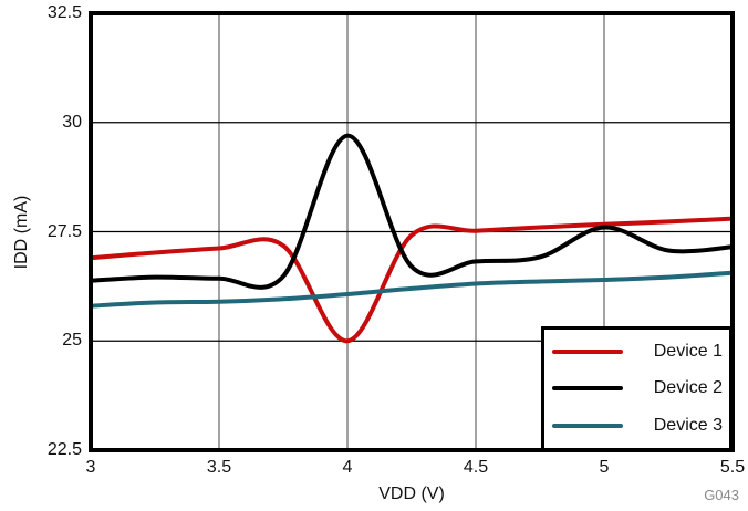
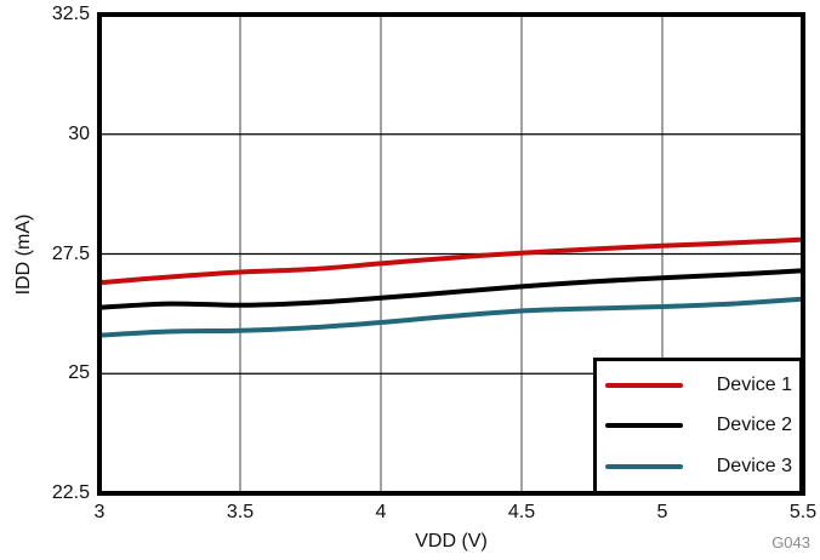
Device 1/4: 25.0 -> 27.3
Device 2/4: 29.7 -> 26.6
Device 2/5: 27.6 -> 27.0
